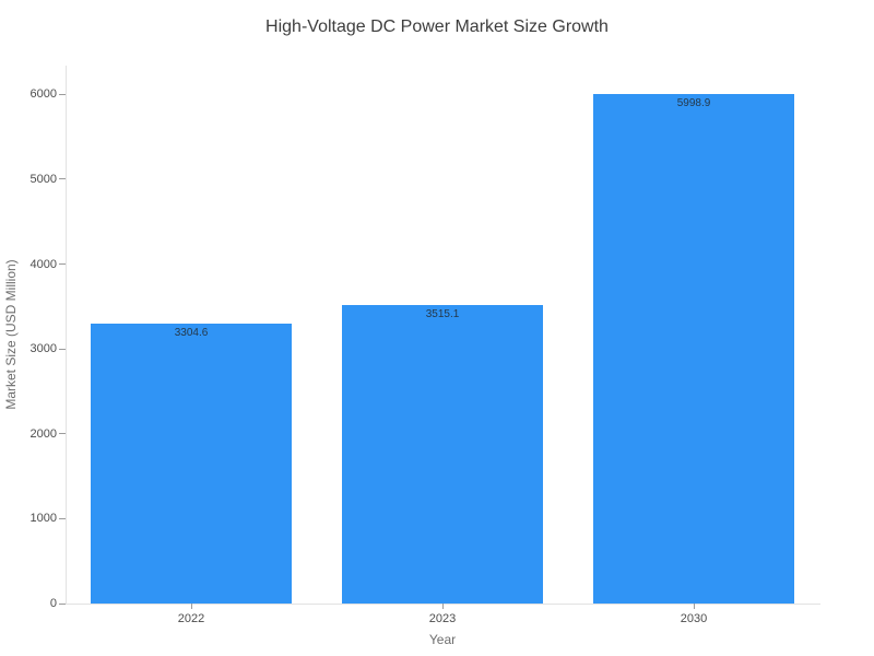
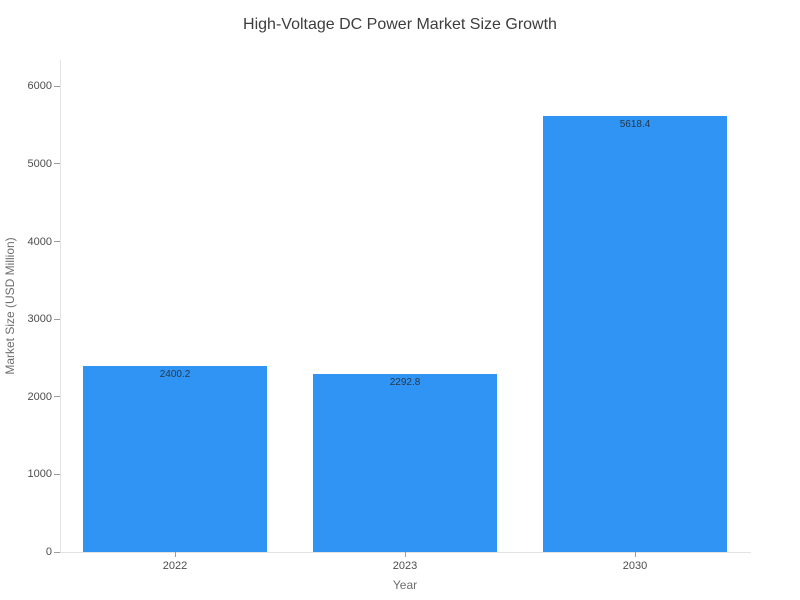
2022: 3304.6 -> 2400.2
2023: 3515.1 -> 2292.8
2030: 5998.9 -> 5618.4
